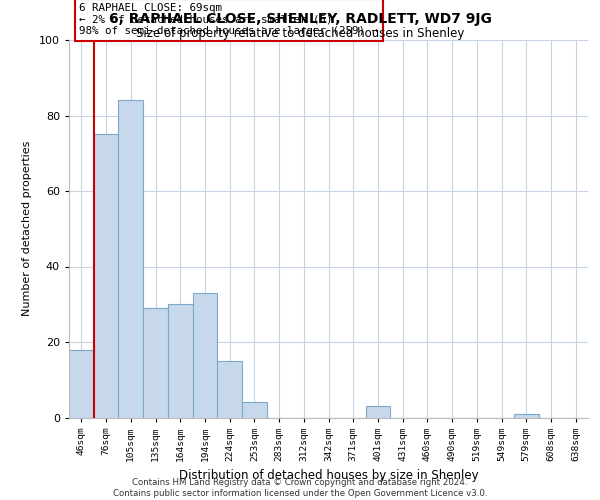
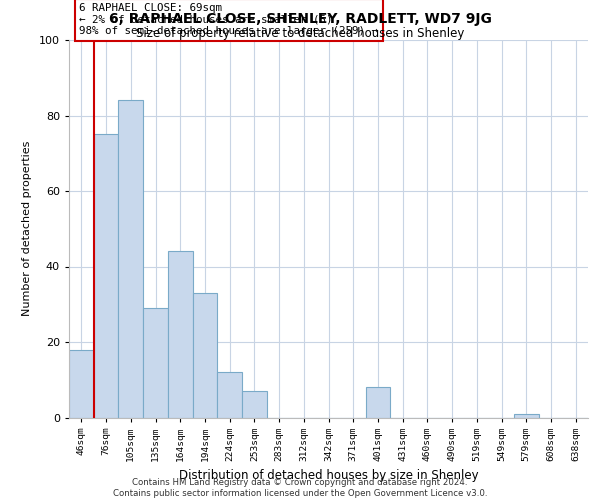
164sqm: 30 -> 44
224sqm: 15 -> 12
253sqm: 4 -> 7
401sqm: 3 -> 8
